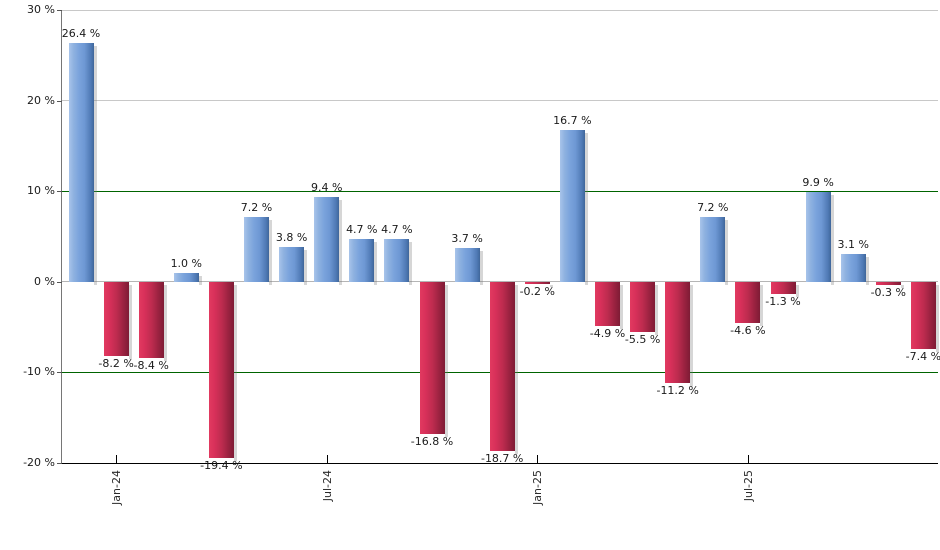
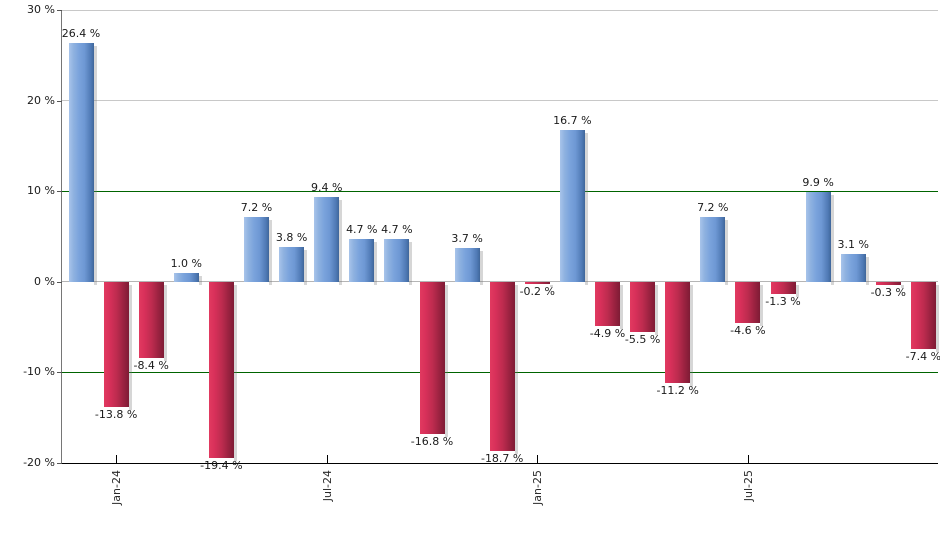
Jan-24: -8.2 -> -13.8
